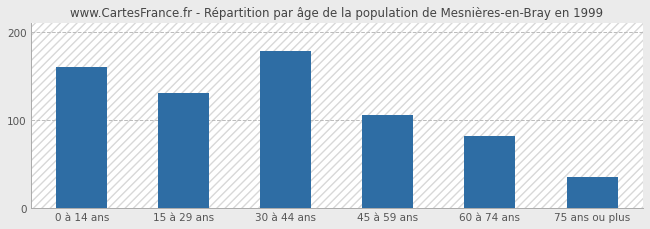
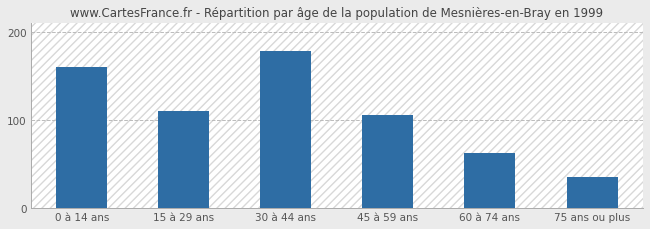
15 à 29 ans: 130 -> 110
60 à 74 ans: 82 -> 62
